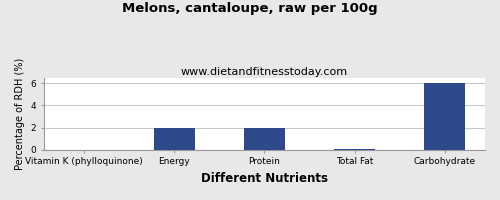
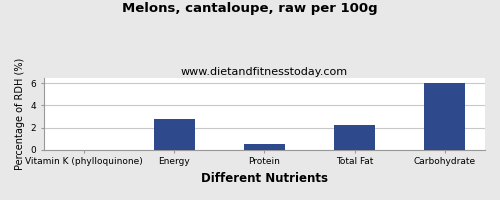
Energy: 2.0 -> 2.8
Protein: 2.0 -> 0.5
Total Fat: 0.1 -> 2.2
